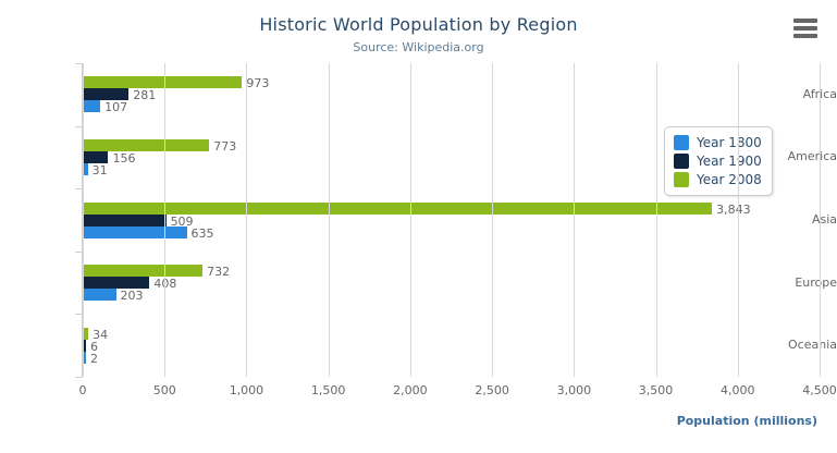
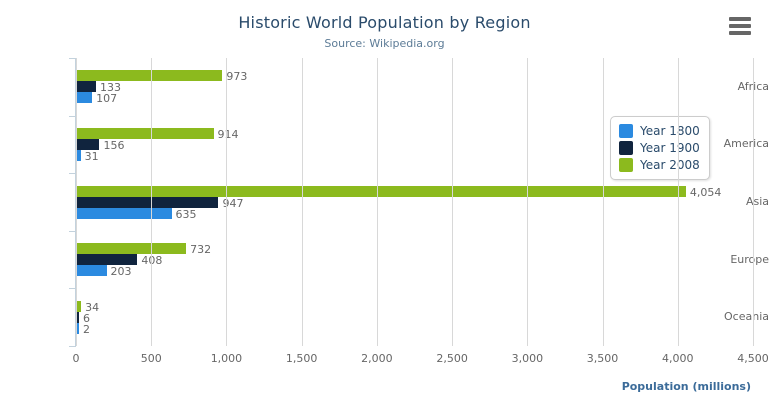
Year 1900/Africa: 281 -> 133
Year 2008/America: 773 -> 914
Year 1900/Asia: 509 -> 947
Year 2008/Asia: 3,843 -> 4,054
